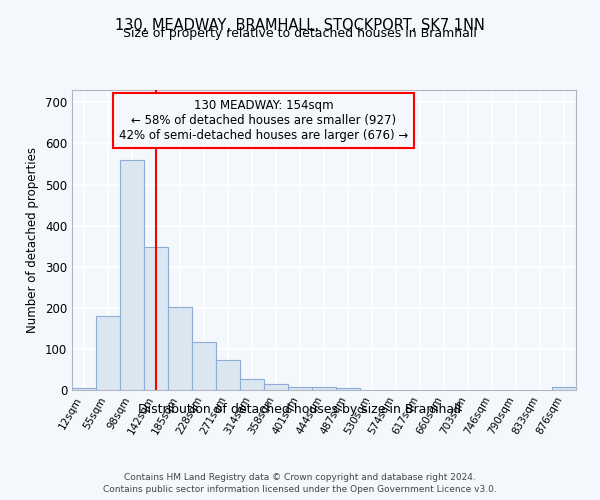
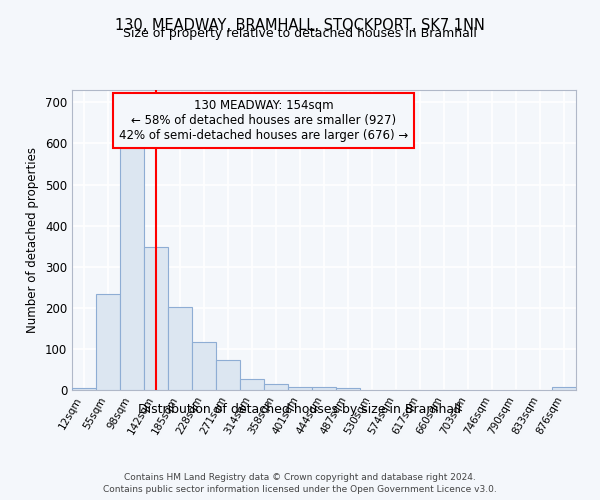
55sqm: 180 -> 234
98sqm: 560 -> 589
